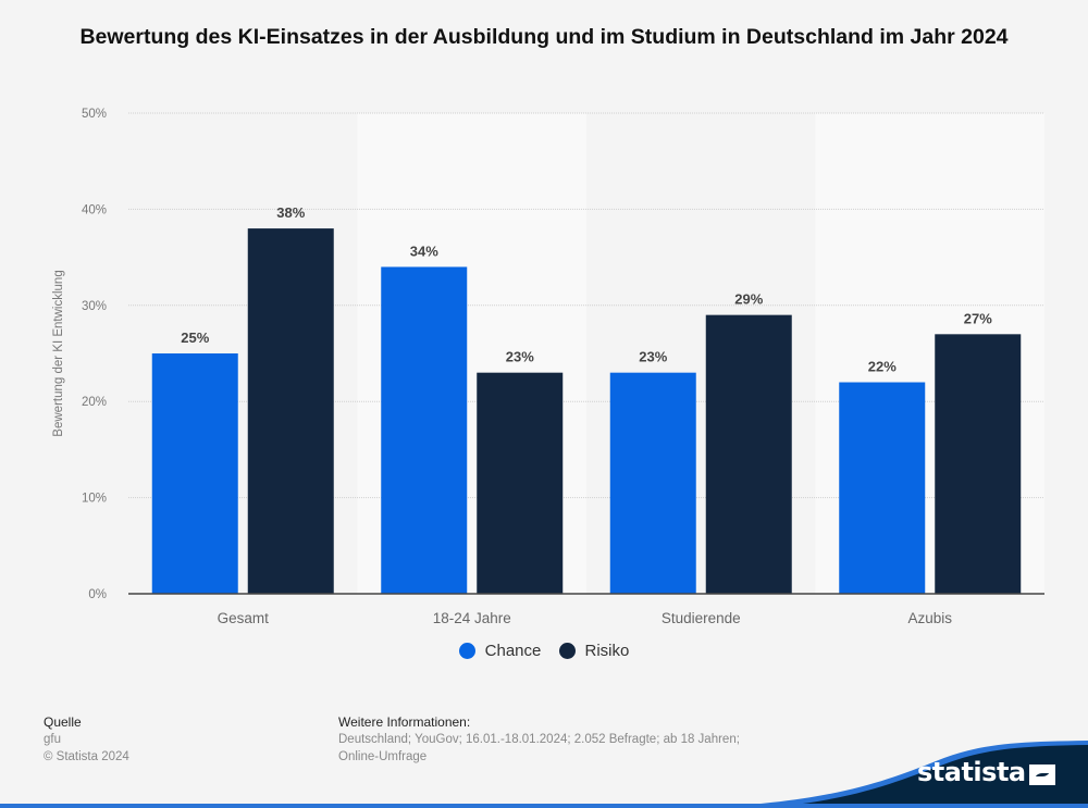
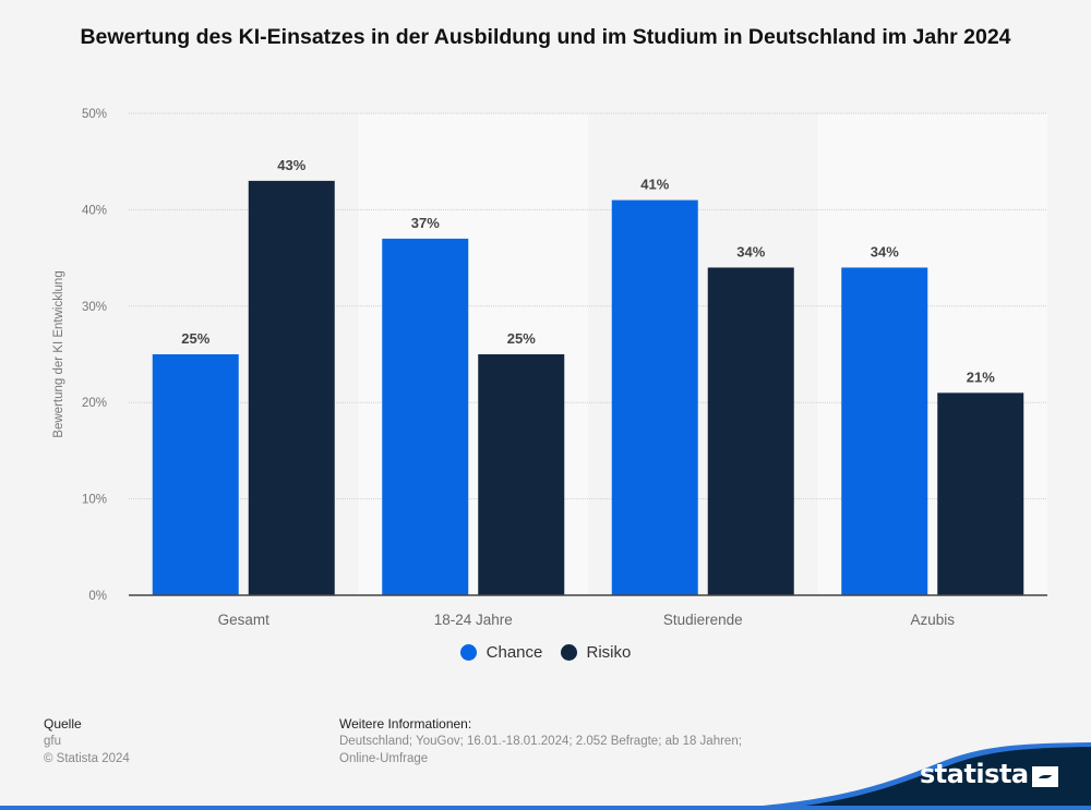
Risiko/Gesamt: 38% -> 43%
Chance/18-24 Jahre: 34% -> 37%
Risiko/18-24 Jahre: 23% -> 25%
Chance/Studierende: 23% -> 41%
Risiko/Studierende: 29% -> 34%
Chance/Azubis: 22% -> 34%
Risiko/Azubis: 27% -> 21%
